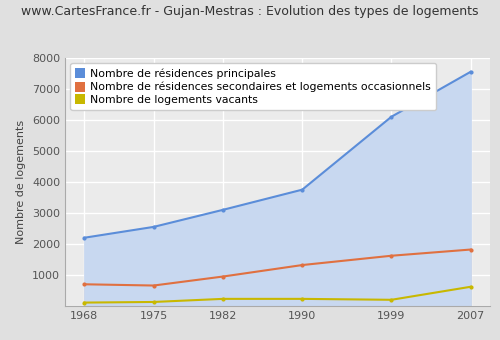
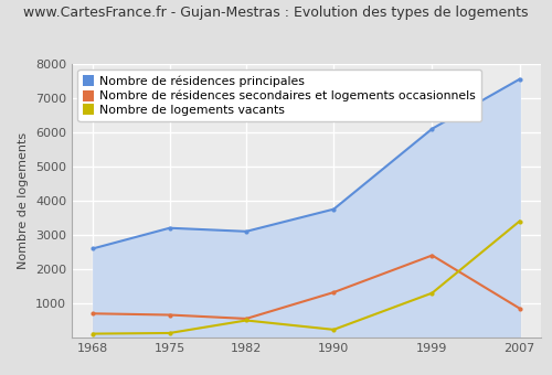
Nombre de résidences principales/1968: 2200 -> 2600
Nombre de résidences principales/1975: 2550 -> 3200
Nombre de résidences secondaires et logements occasionnels/1982: 950 -> 550
Nombre de logements vacants/1982: 230 -> 500
Nombre de résidences secondaires et logements occasionnels/1999: 1620 -> 2400
Nombre de logements vacants/1999: 200 -> 1300
Nombre de résidences secondaires et logements occasionnels/2007: 1820 -> 850
Nombre de logements vacants/2007: 620 -> 3400
